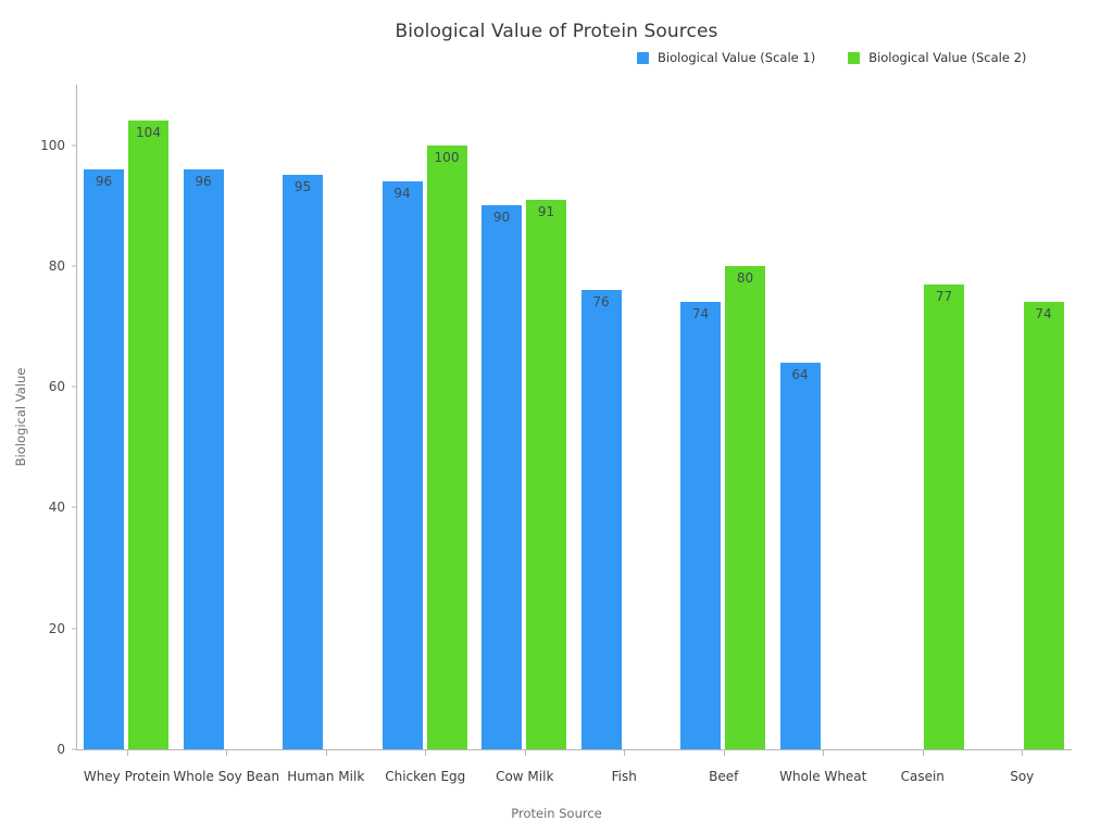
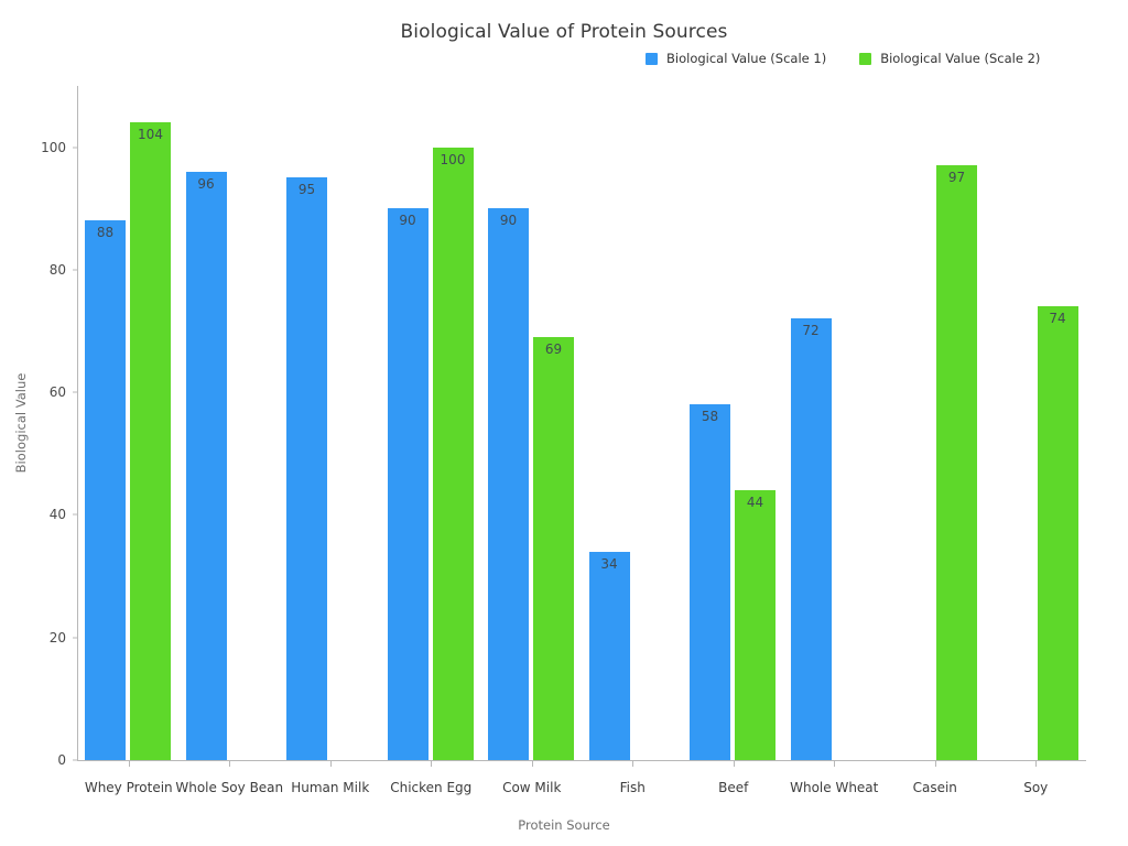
Biological Value (Scale 1)/Whey Protein: 96 -> 88
Biological Value (Scale 1)/Chicken Egg: 94 -> 90
Biological Value (Scale 2)/Cow Milk: 91 -> 69
Biological Value (Scale 1)/Fish: 76 -> 34
Biological Value (Scale 1)/Beef: 74 -> 58
Biological Value (Scale 2)/Beef: 80 -> 44
Biological Value (Scale 1)/Whole Wheat: 64 -> 72
Biological Value (Scale 2)/Casein: 77 -> 97
